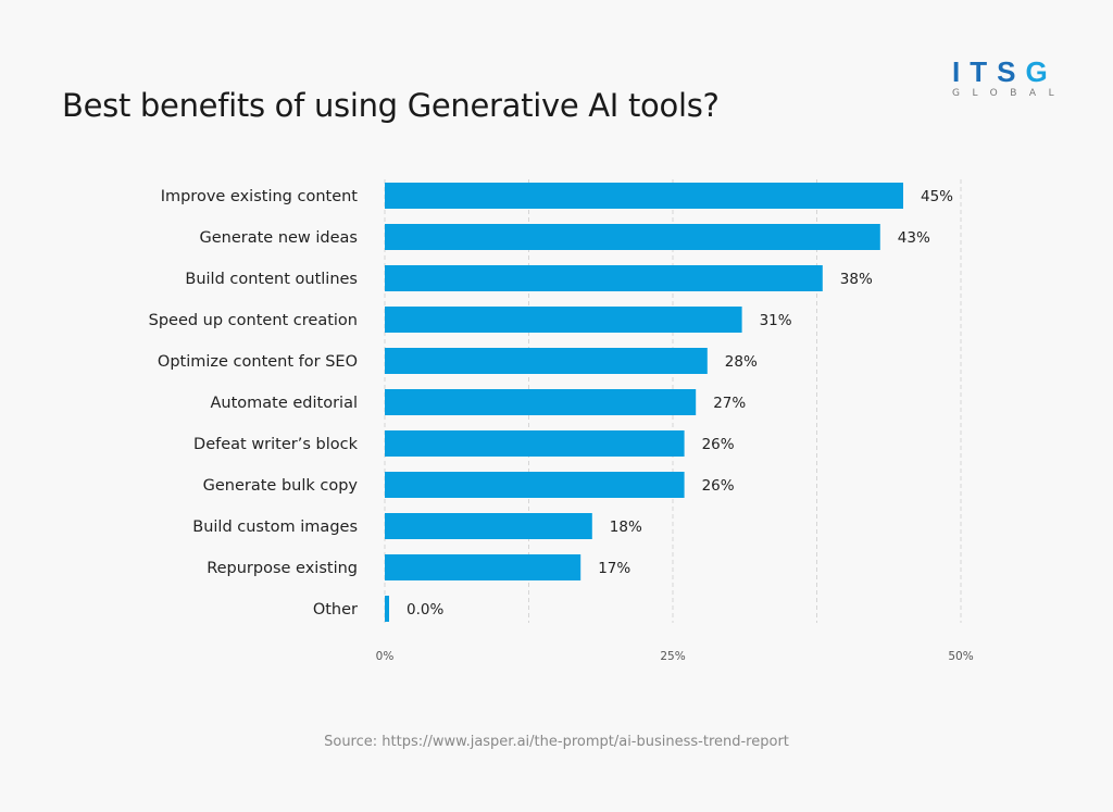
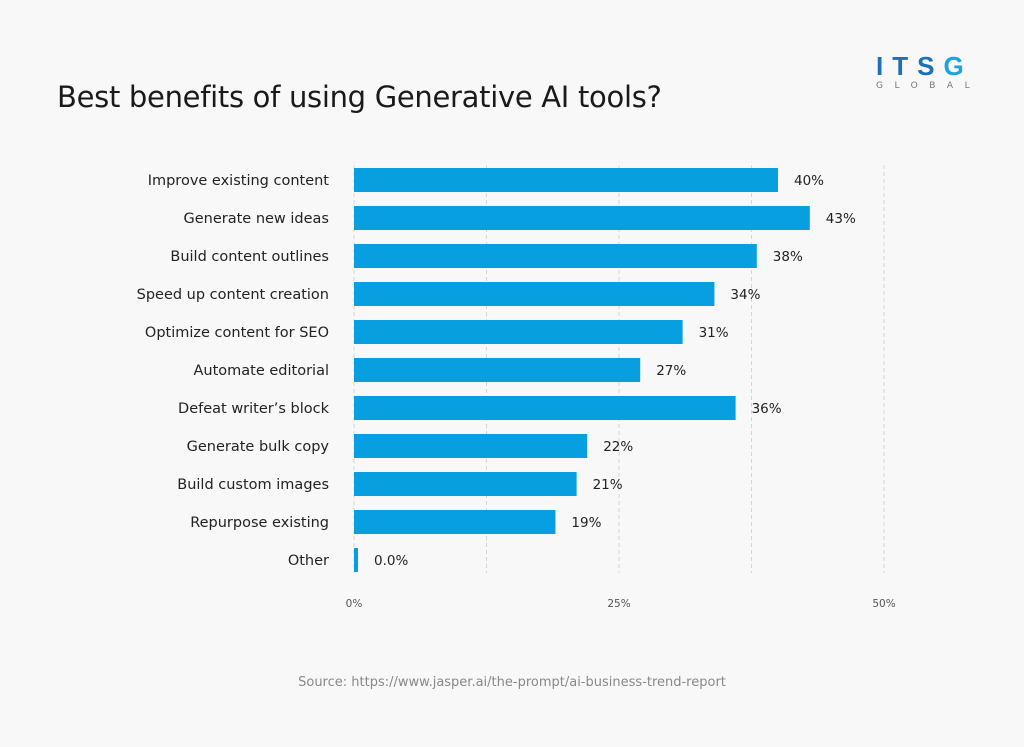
Improve existing content: 45% -> 40%
Speed up content creation: 31% -> 34%
Optimize content for SEO: 28% -> 31%
Defeat writer’s block: 26% -> 36%
Generate bulk copy: 26% -> 22%
Build custom images: 18% -> 21%
Repurpose existing: 17% -> 19%
